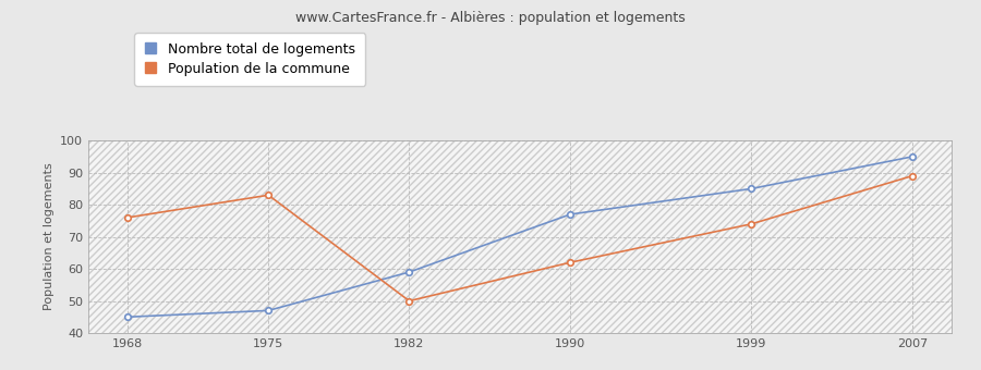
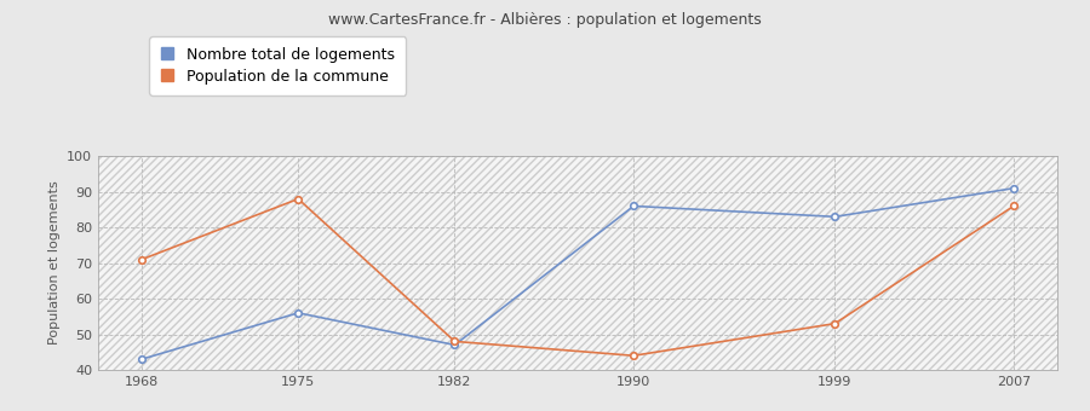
Nombre total de logements/1968: 45 -> 43
Population de la commune/1968: 76 -> 71
Nombre total de logements/1975: 47 -> 56
Population de la commune/1975: 83 -> 88
Nombre total de logements/1982: 59 -> 47
Population de la commune/1982: 50 -> 48
Nombre total de logements/1990: 77 -> 86
Population de la commune/1990: 62 -> 44
Nombre total de logements/1999: 85 -> 83
Population de la commune/1999: 74 -> 53
Nombre total de logements/2007: 95 -> 91
Population de la commune/2007: 89 -> 86
